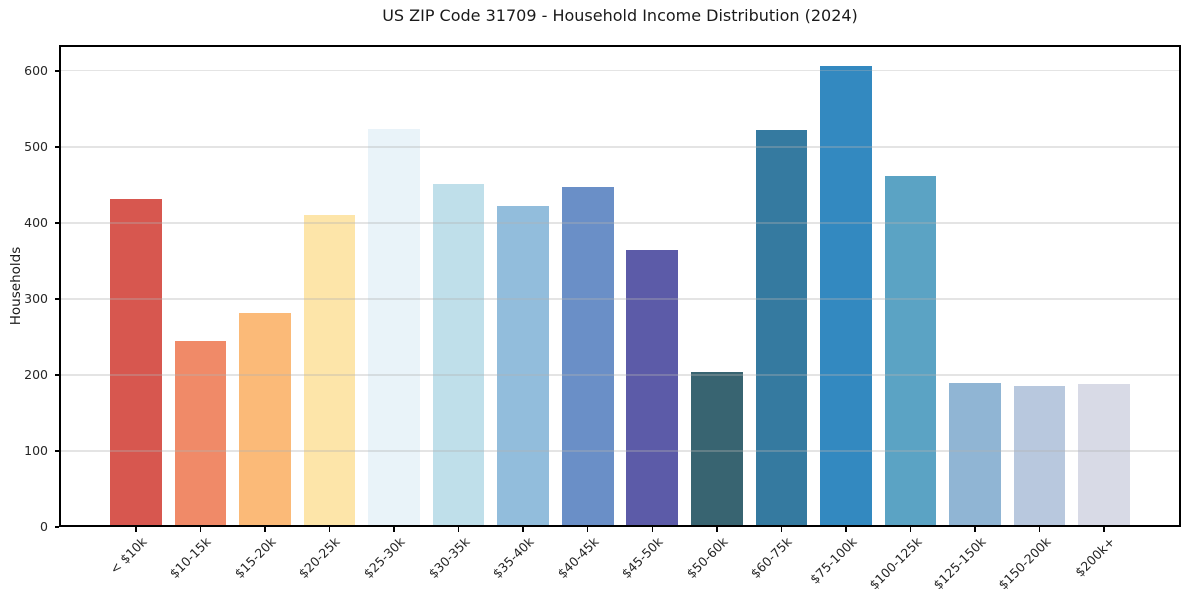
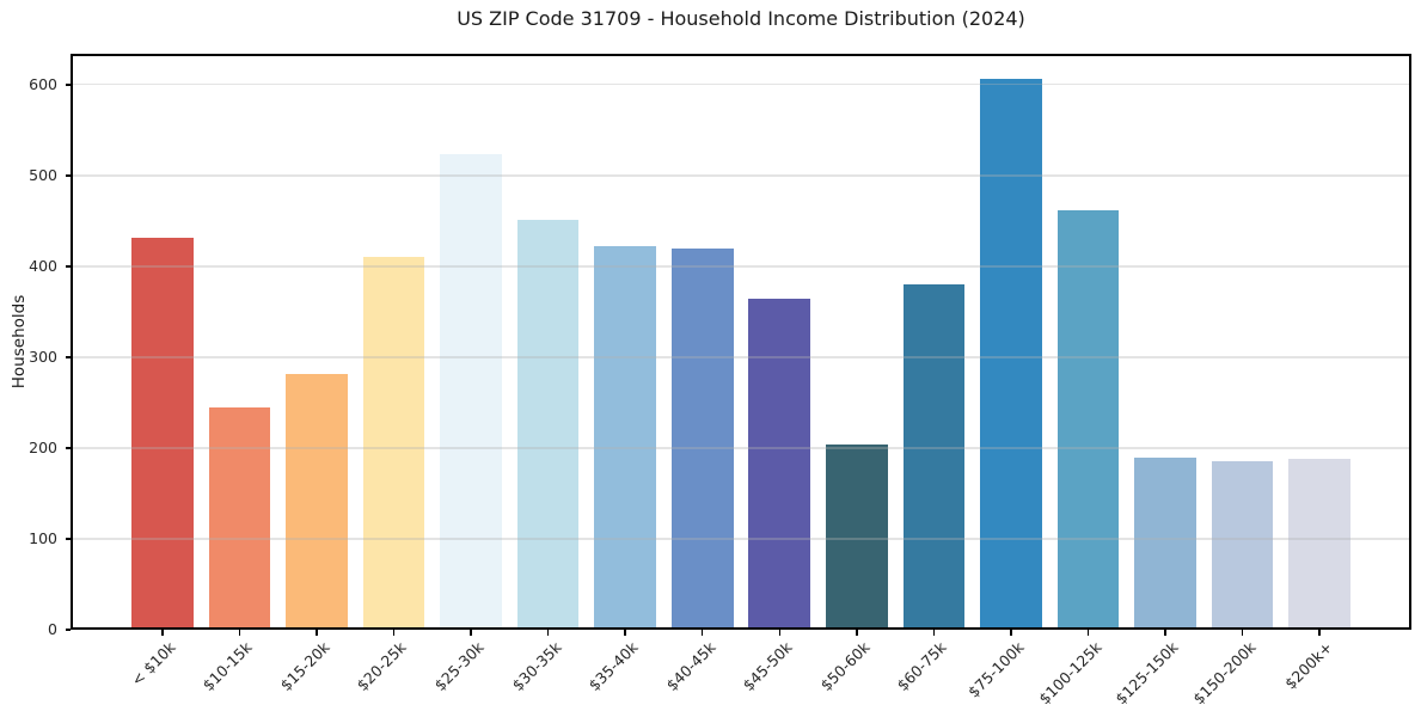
$40-45k: 450 -> 420
$60-75k: 520 -> 380
